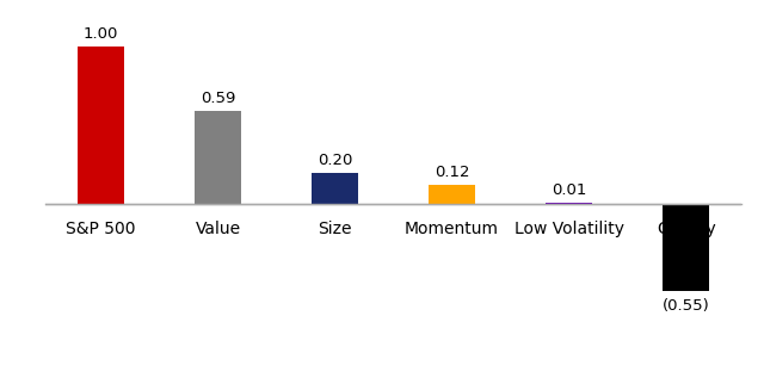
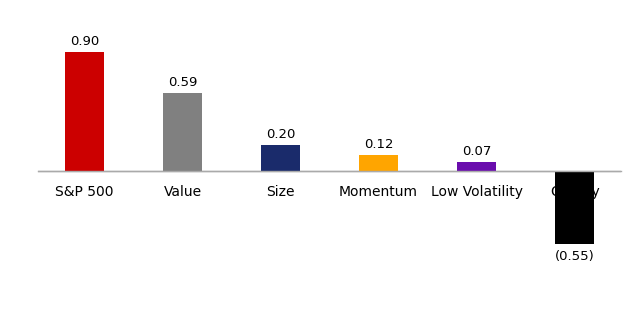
S&P 500: 1.00 -> 0.90
Low Volatility: 0.01 -> 0.07
